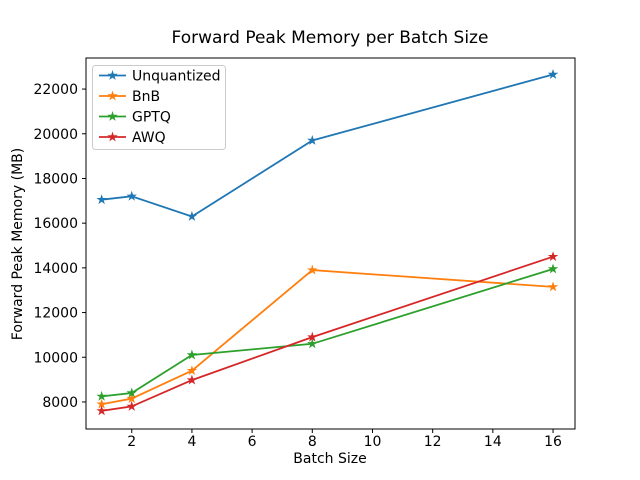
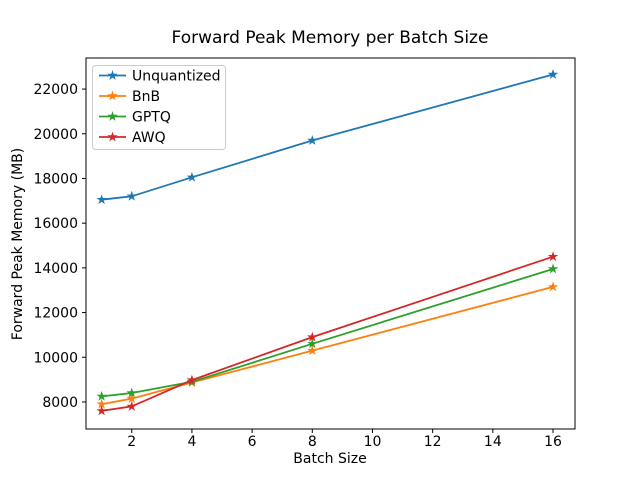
Unquantized/4: 16300 -> 18000
BnB/4: 9400 -> 8900
GPTQ/4: 10100 -> 8900
BnB/8: 13900 -> 10300
